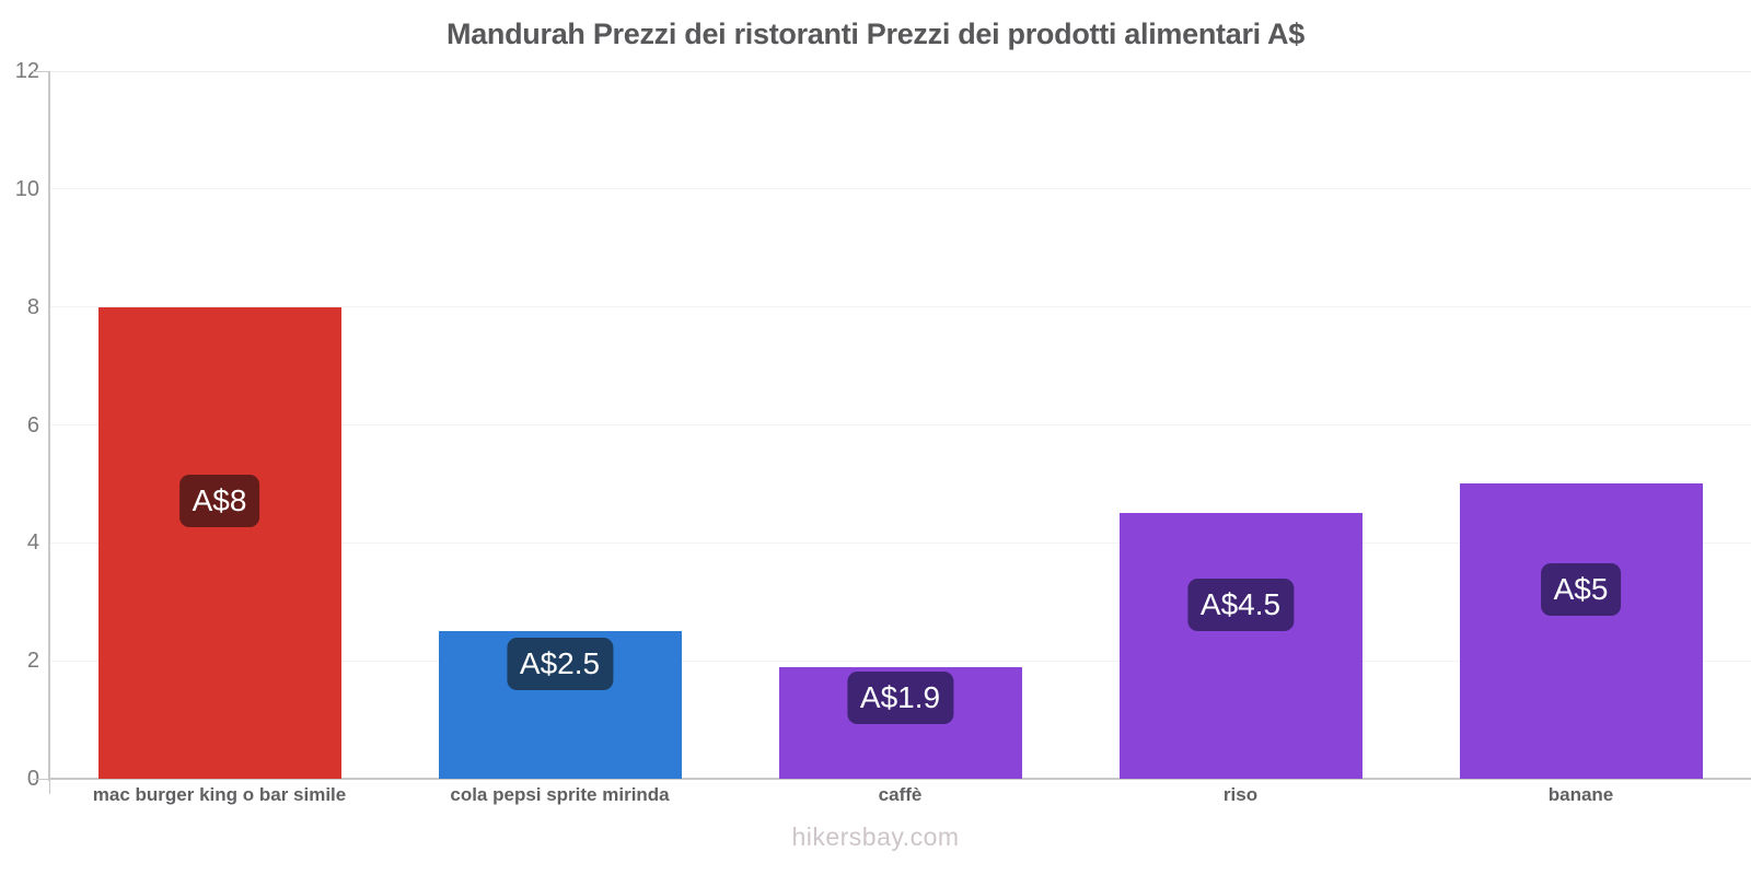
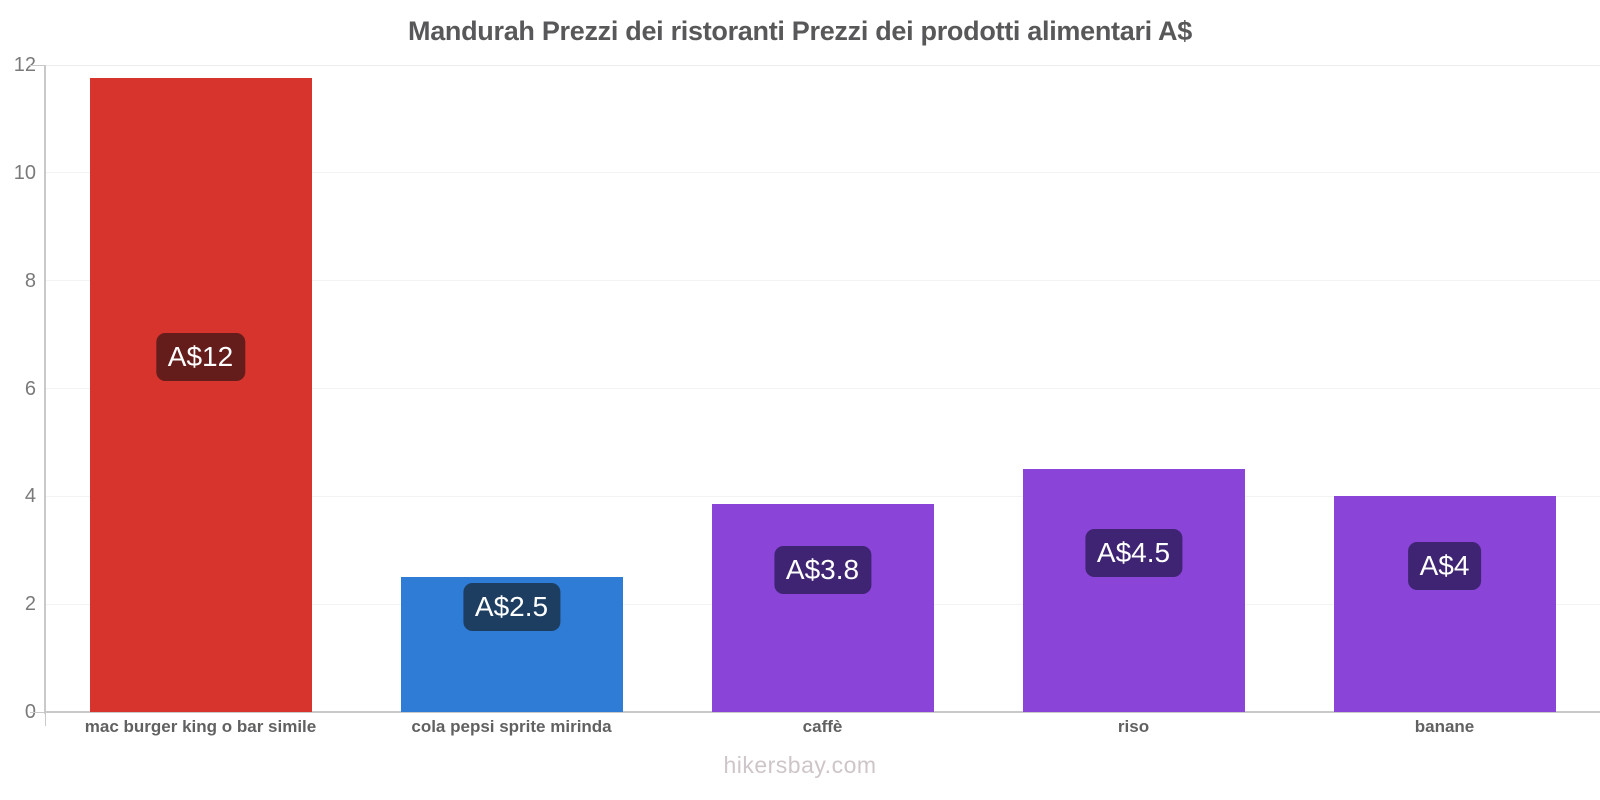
mac burger king o bar simile: 8 -> 12
caffè: 1.9 -> 3.8
banane: 5 -> 4
